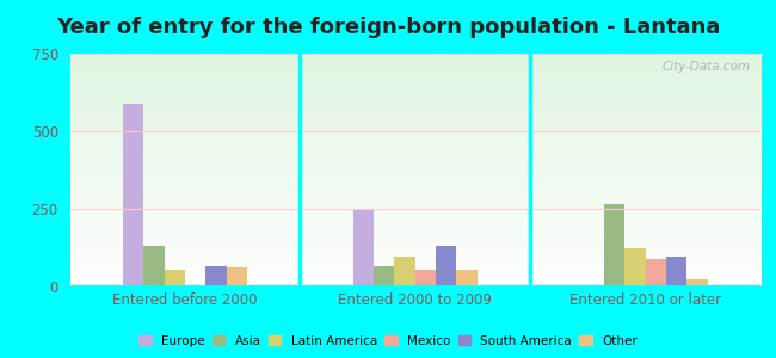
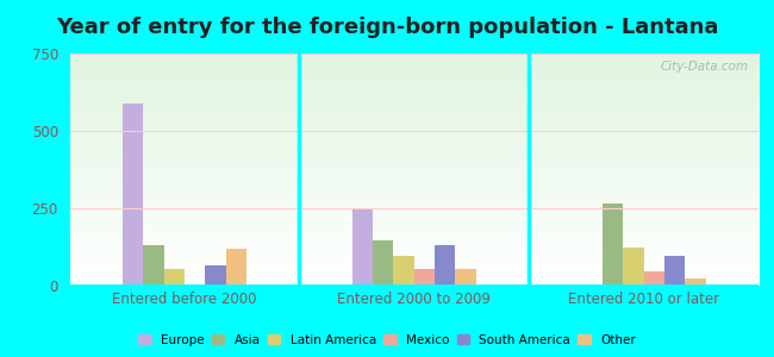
Other/Entered before 2000: 60 -> 120
Asia/Entered 2000 to 2009: 65 -> 145
Mexico/Entered 2010 or later: 90 -> 45
